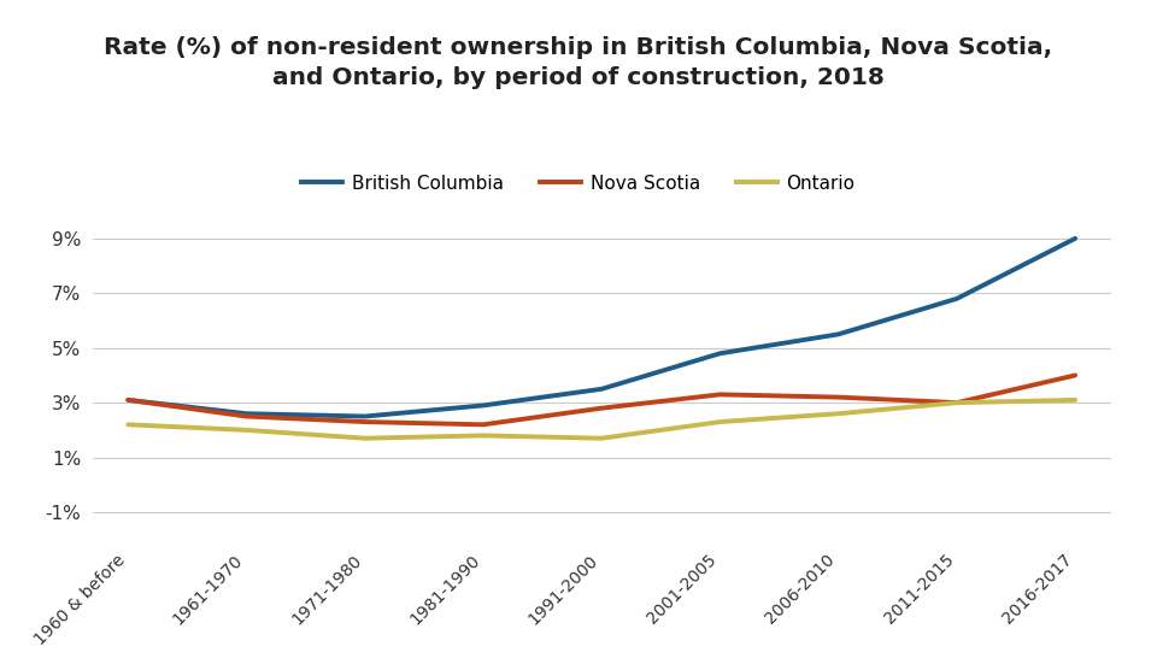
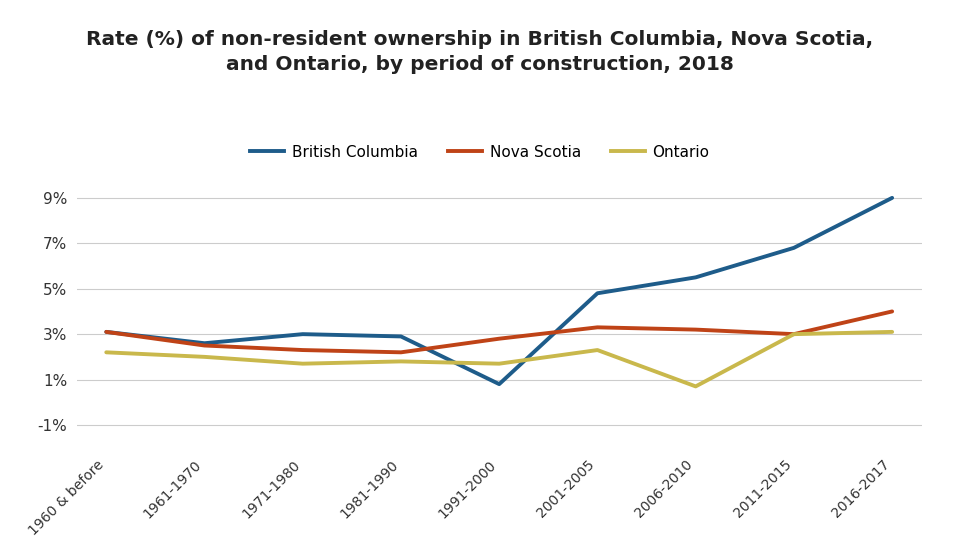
British Columbia/1971-1980: 2.5% -> 3.0%
British Columbia/1991-2000: 3.5% -> 0.8%
Ontario/2006-2010: 2.6% -> 0.7%
